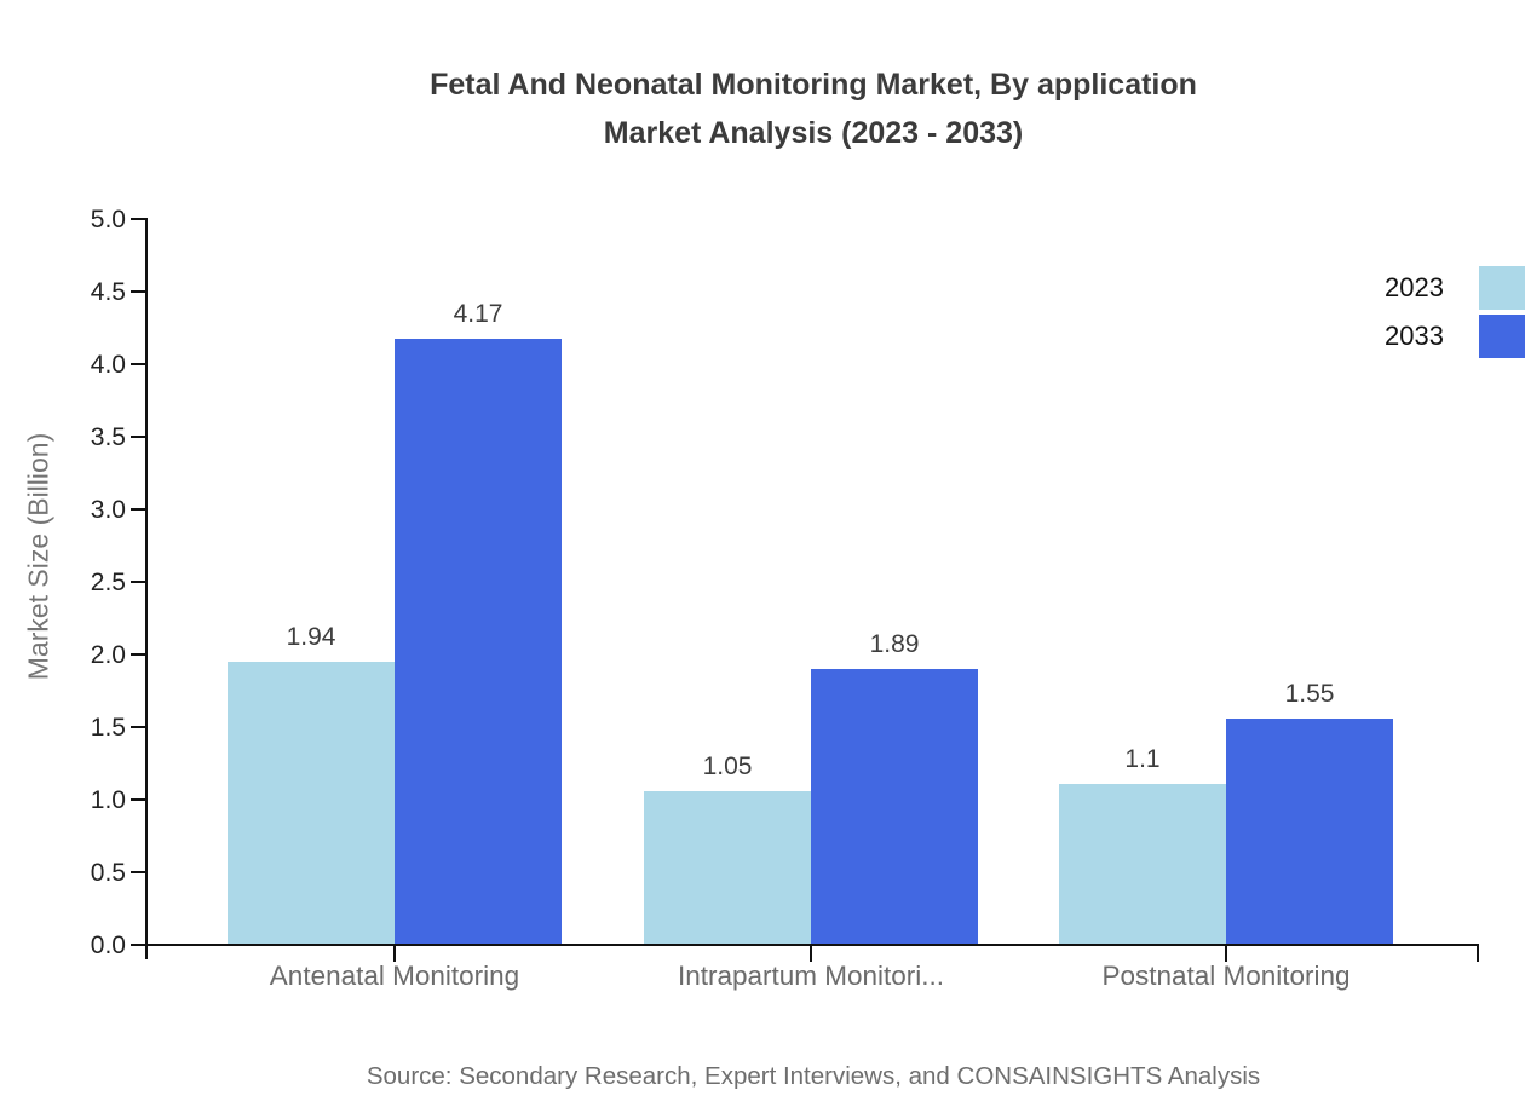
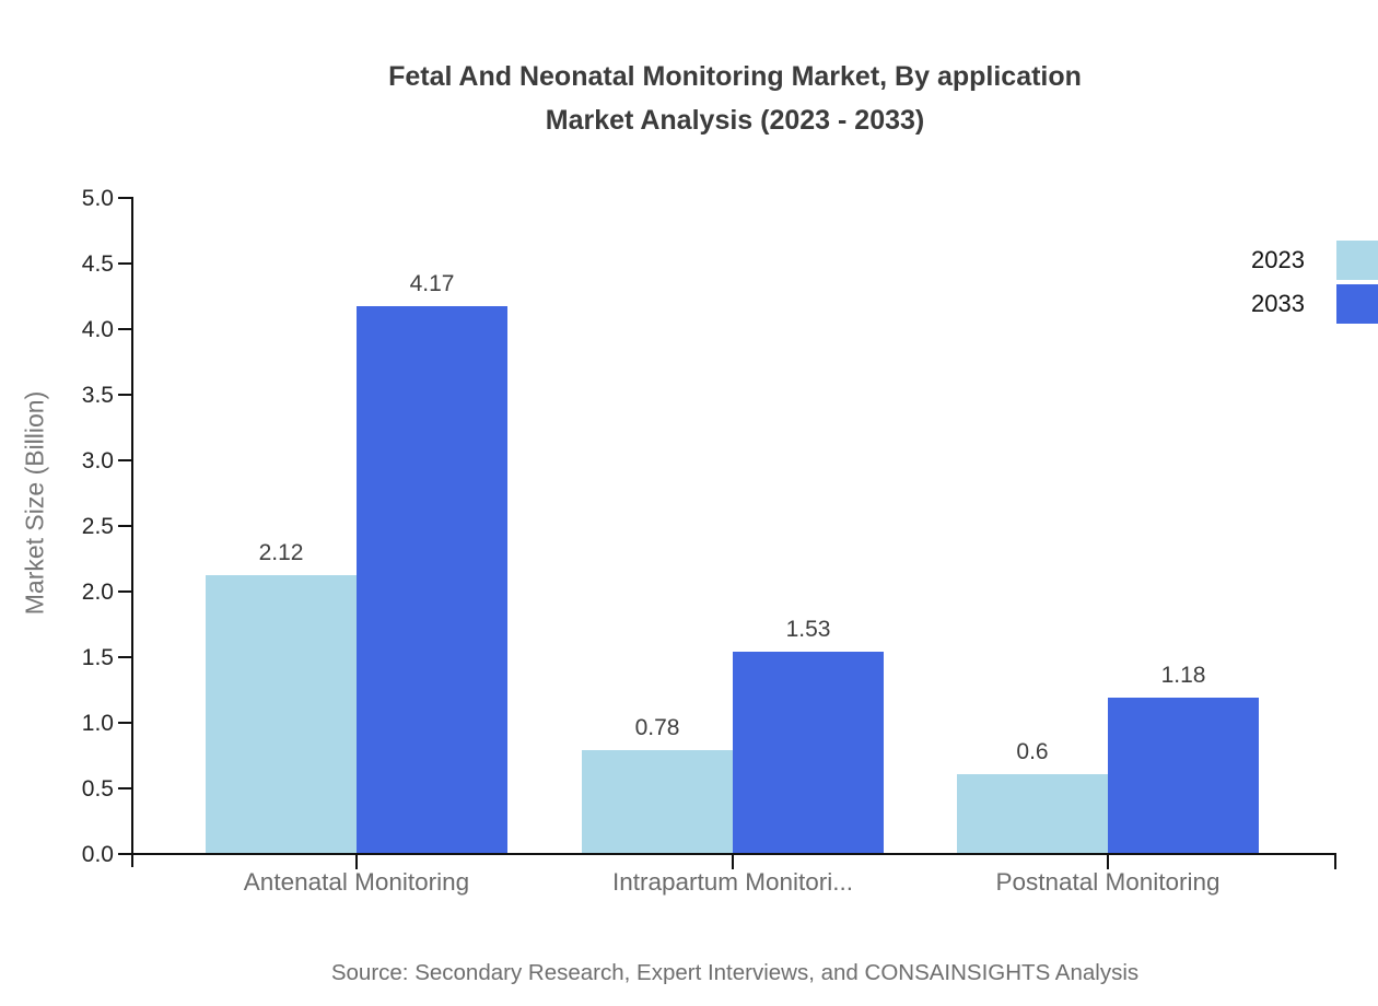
2023/Antenatal Monitoring: 1.94 -> 2.12
2023/Intrapartum Monitori...: 1.05 -> 0.78
2033/Intrapartum Monitori...: 1.89 -> 1.53
2023/Postnatal Monitoring: 1.1 -> 0.6
2033/Postnatal Monitoring: 1.55 -> 1.18
